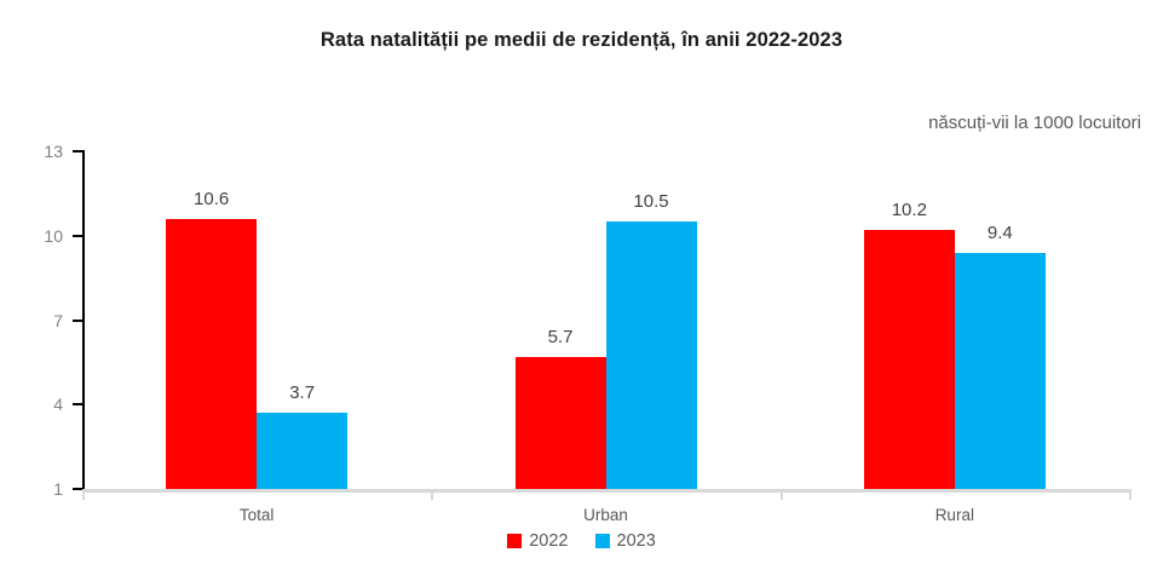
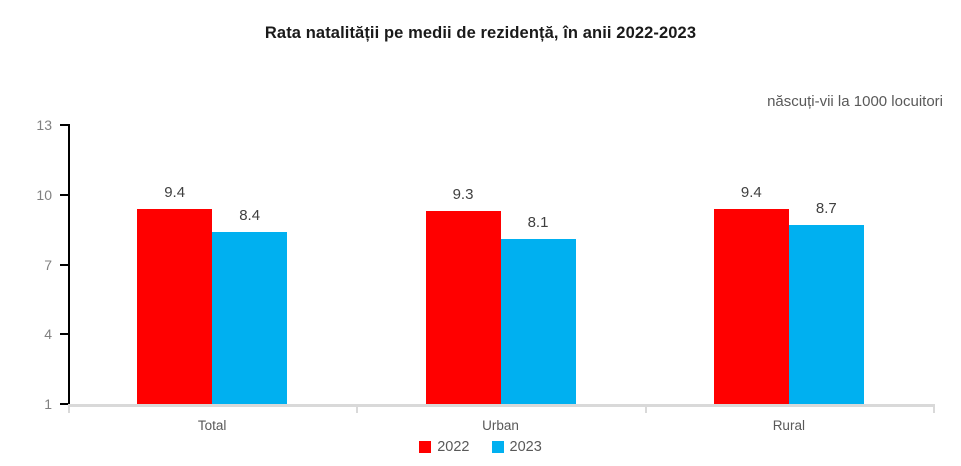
2022/Total: 10.6 -> 9.4
2023/Total: 3.7 -> 8.4
2022/Urban: 5.7 -> 9.3
2023/Urban: 10.5 -> 8.1
2022/Rural: 10.2 -> 9.4
2023/Rural: 9.4 -> 8.7
